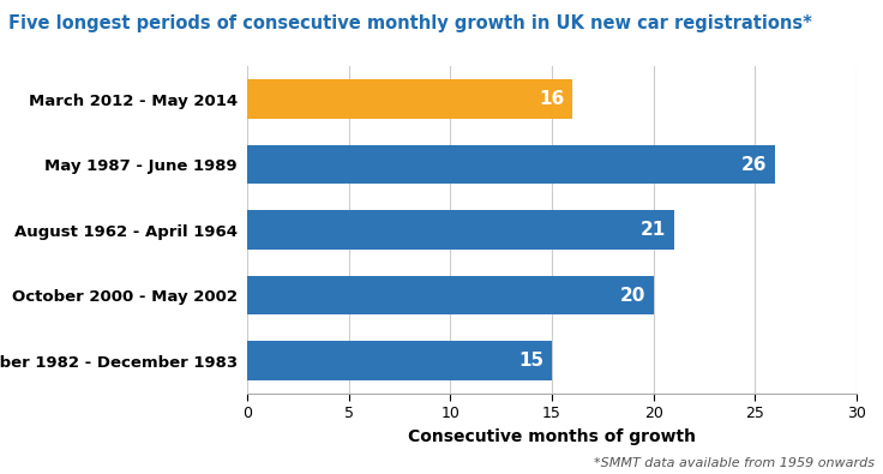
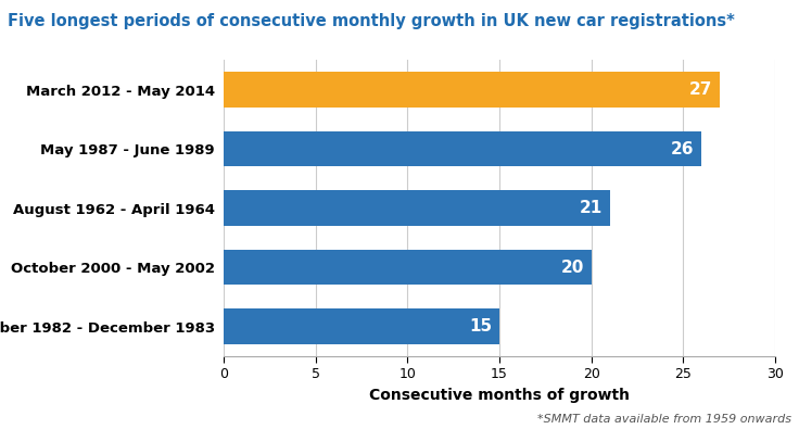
March 2012 - May 2014: 16 -> 27
